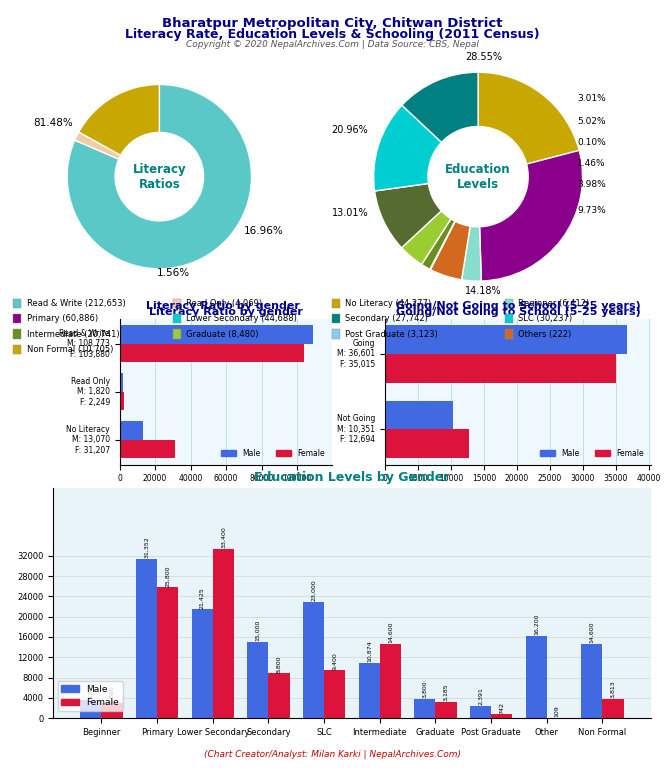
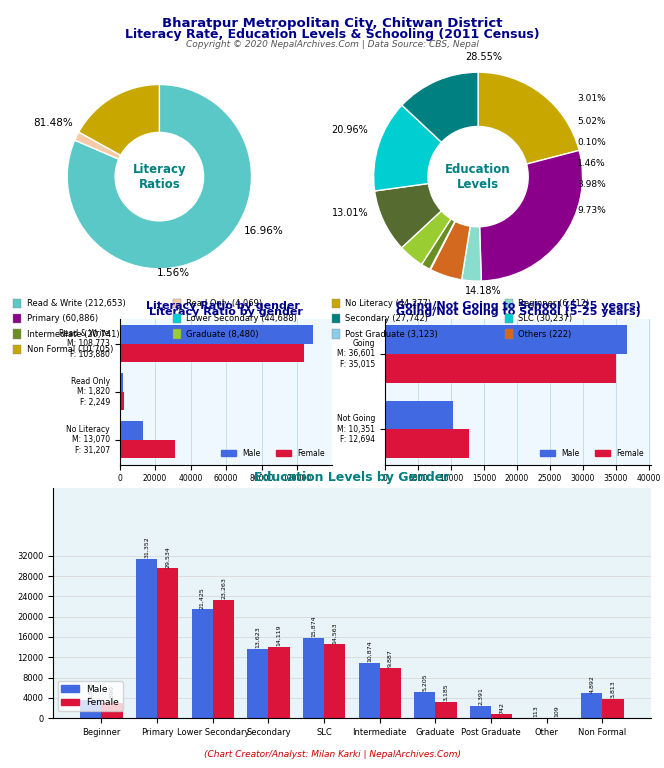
Education Levels by Gender/Female/Primary: 25800 -> 29500
Education Levels by Gender/Female/Lower Secondary: 33400 -> 23300
Education Levels by Gender/Male/Secondary: 15000 -> 13600
Education Levels by Gender/Female/Secondary: 8800 -> 14100
Education Levels by Gender/Male/SLC: 23000 -> 15900
Education Levels by Gender/Female/SLC: 9400 -> 14600
Education Levels by Gender/Female/Intermediate: 14600 -> 9900
Education Levels by Gender/Male/Graduate: 3800 -> 5200
Education Levels by Gender/Male/Other: 16200 -> 100
Education Levels by Gender/Male/Non Formal: 14600 -> 4900
